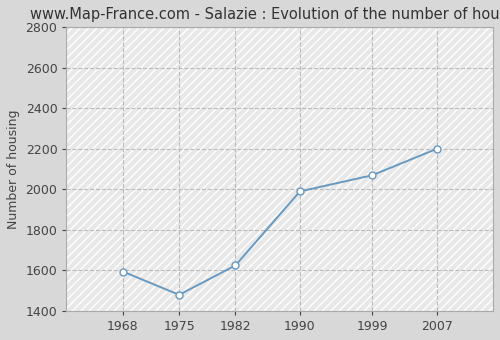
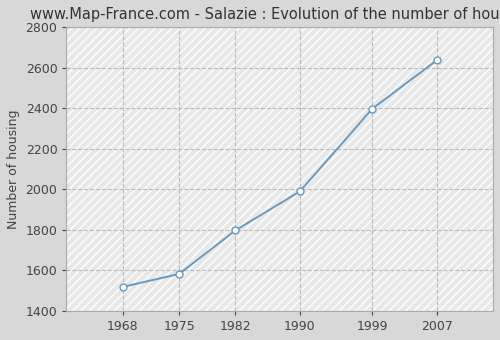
1968: 1595 -> 1519
1975: 1480 -> 1583
1982: 1625 -> 1798
1999: 2070 -> 2398
2007: 2200 -> 2637
